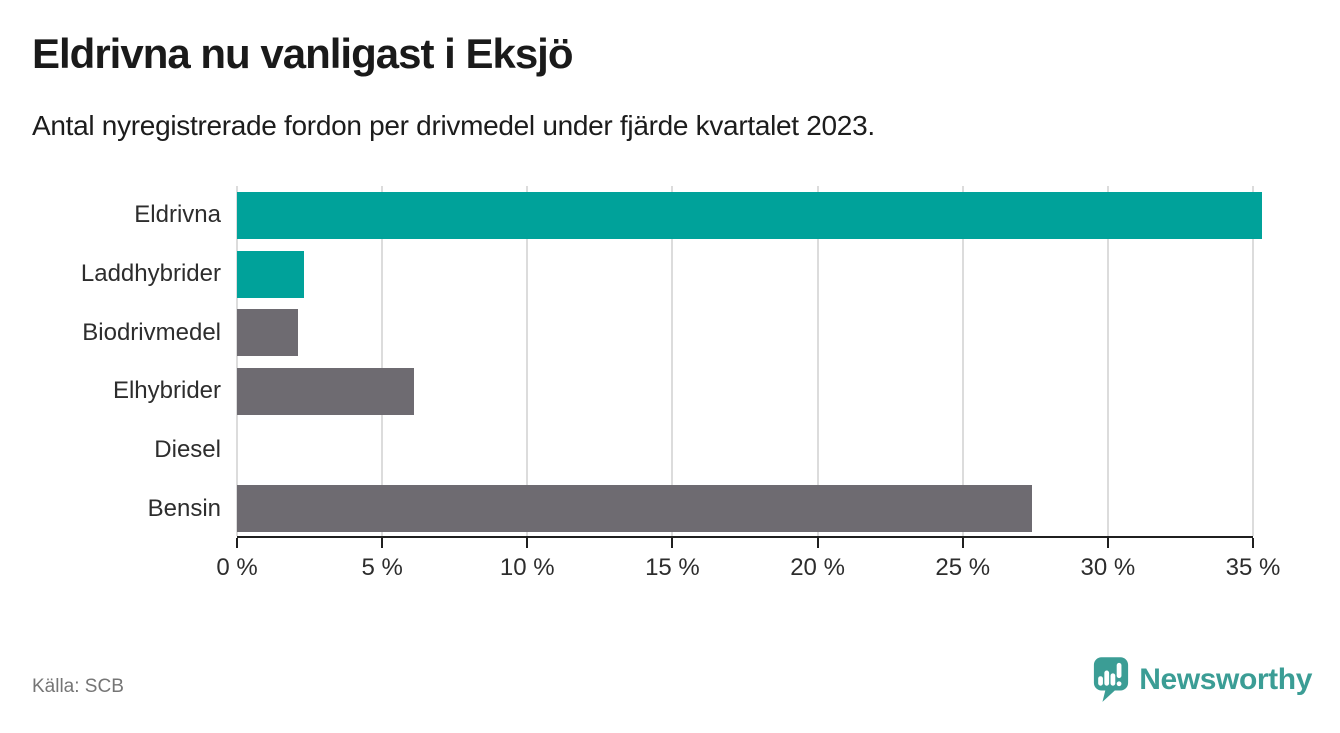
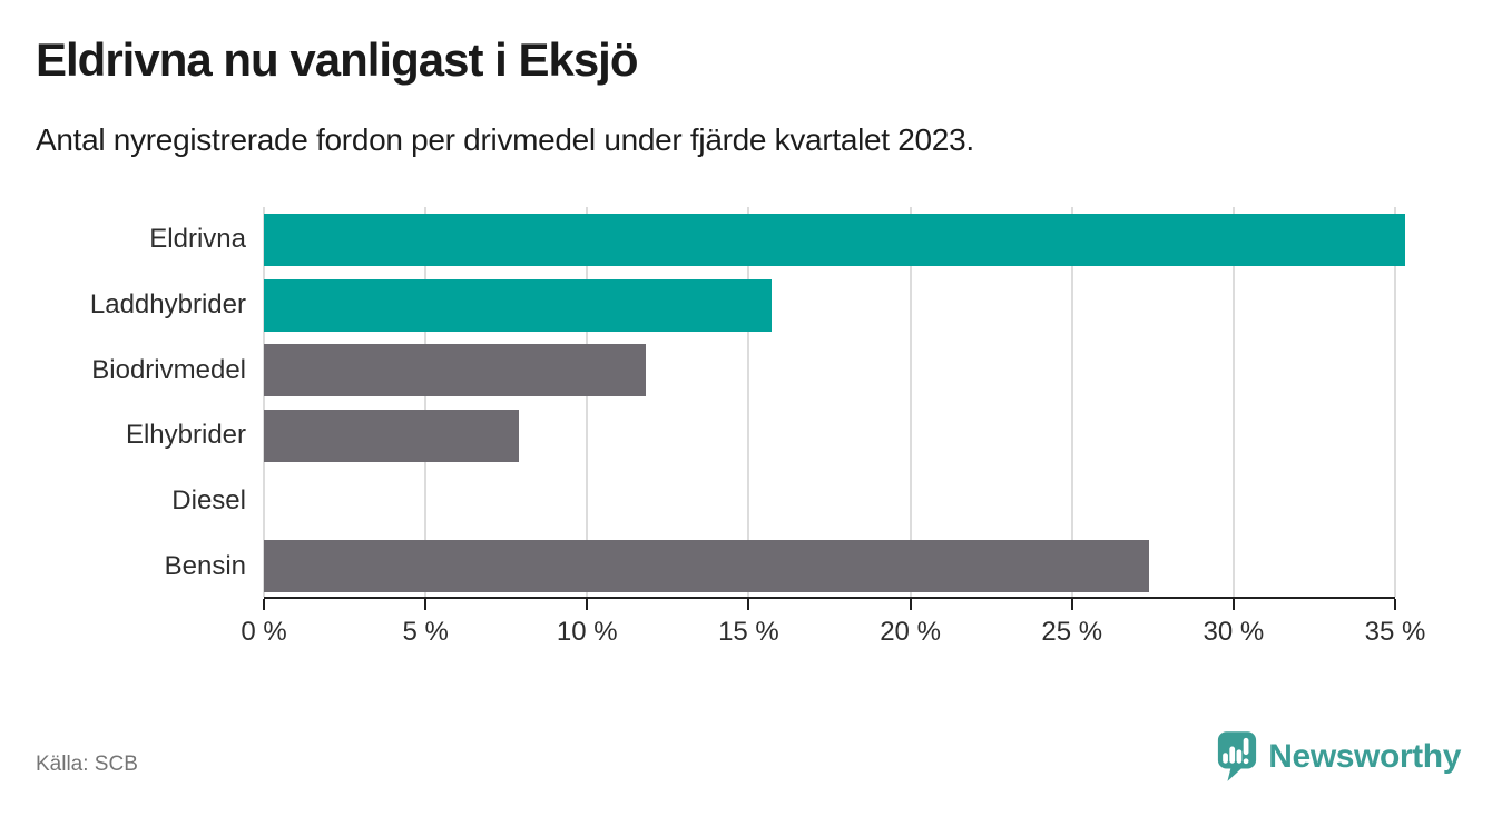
Laddhybrider: 2.3% -> 15.7%
Biodrivmedel: 2.1% -> 11.8%
Elhybrider: 6.1% -> 7.9%
